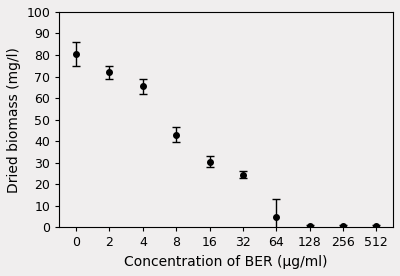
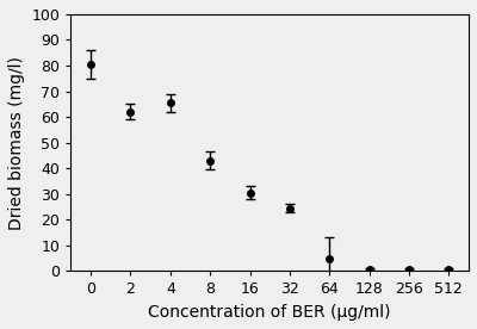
2: 72.0 -> 62.0
